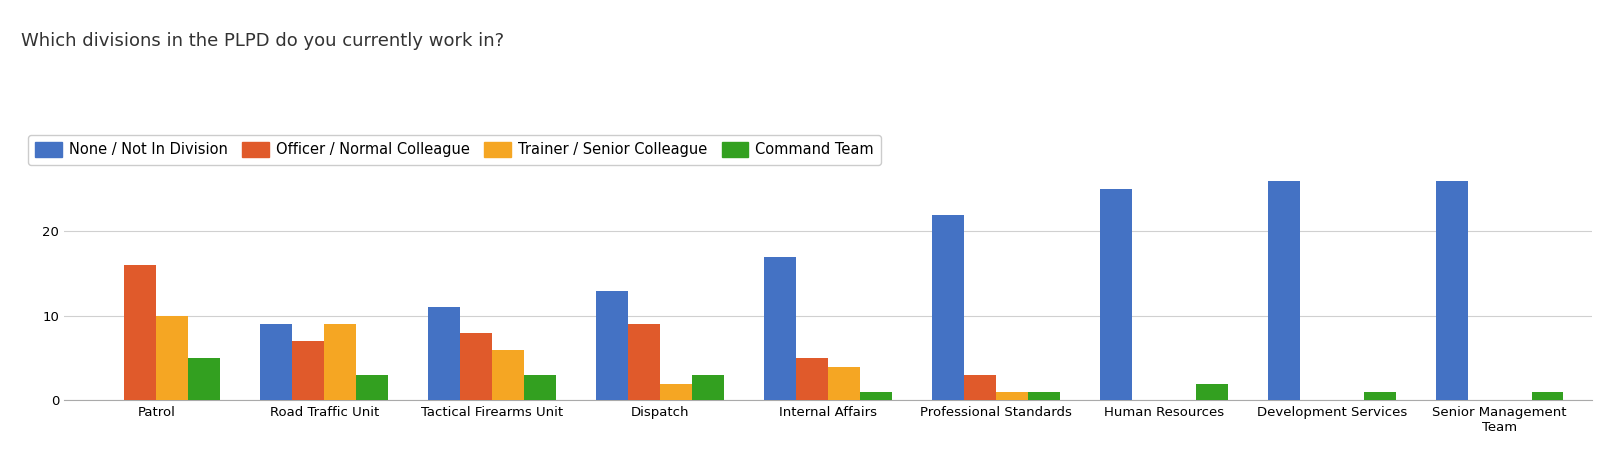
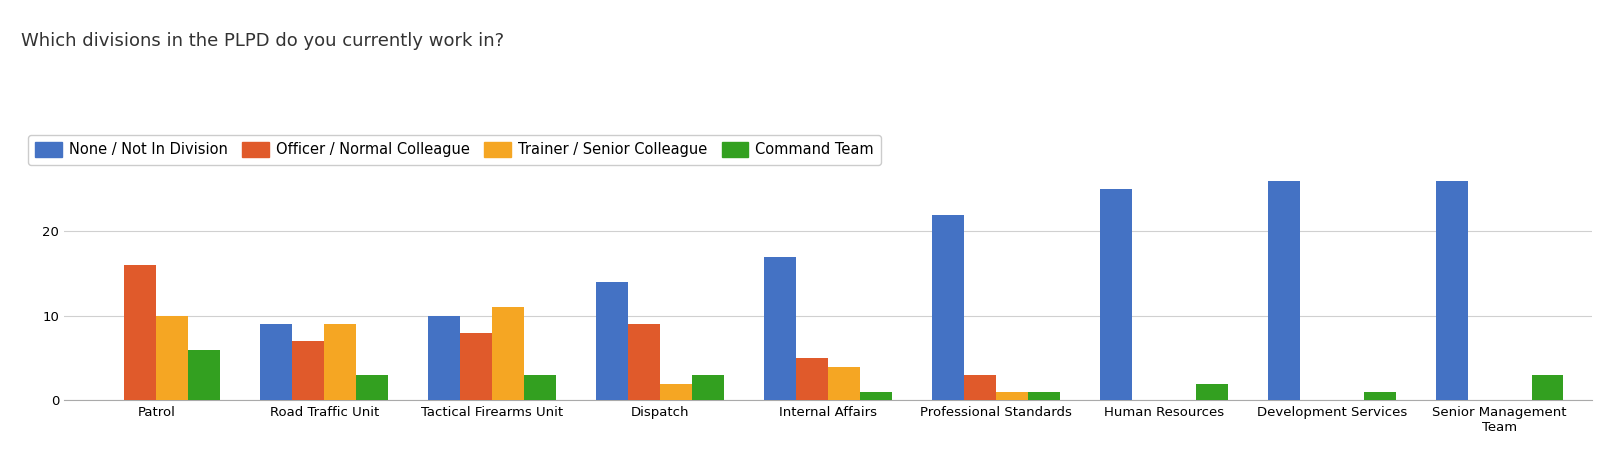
Command Team/Patrol: 5 -> 6
None / Not In Division/Tactical Firearms Unit: 11 -> 10
Trainer / Senior Colleague/Tactical Firearms Unit: 6 -> 11
None / Not In Division/Dispatch: 13 -> 14
Command Team/Senior Management Team: 1 -> 3
